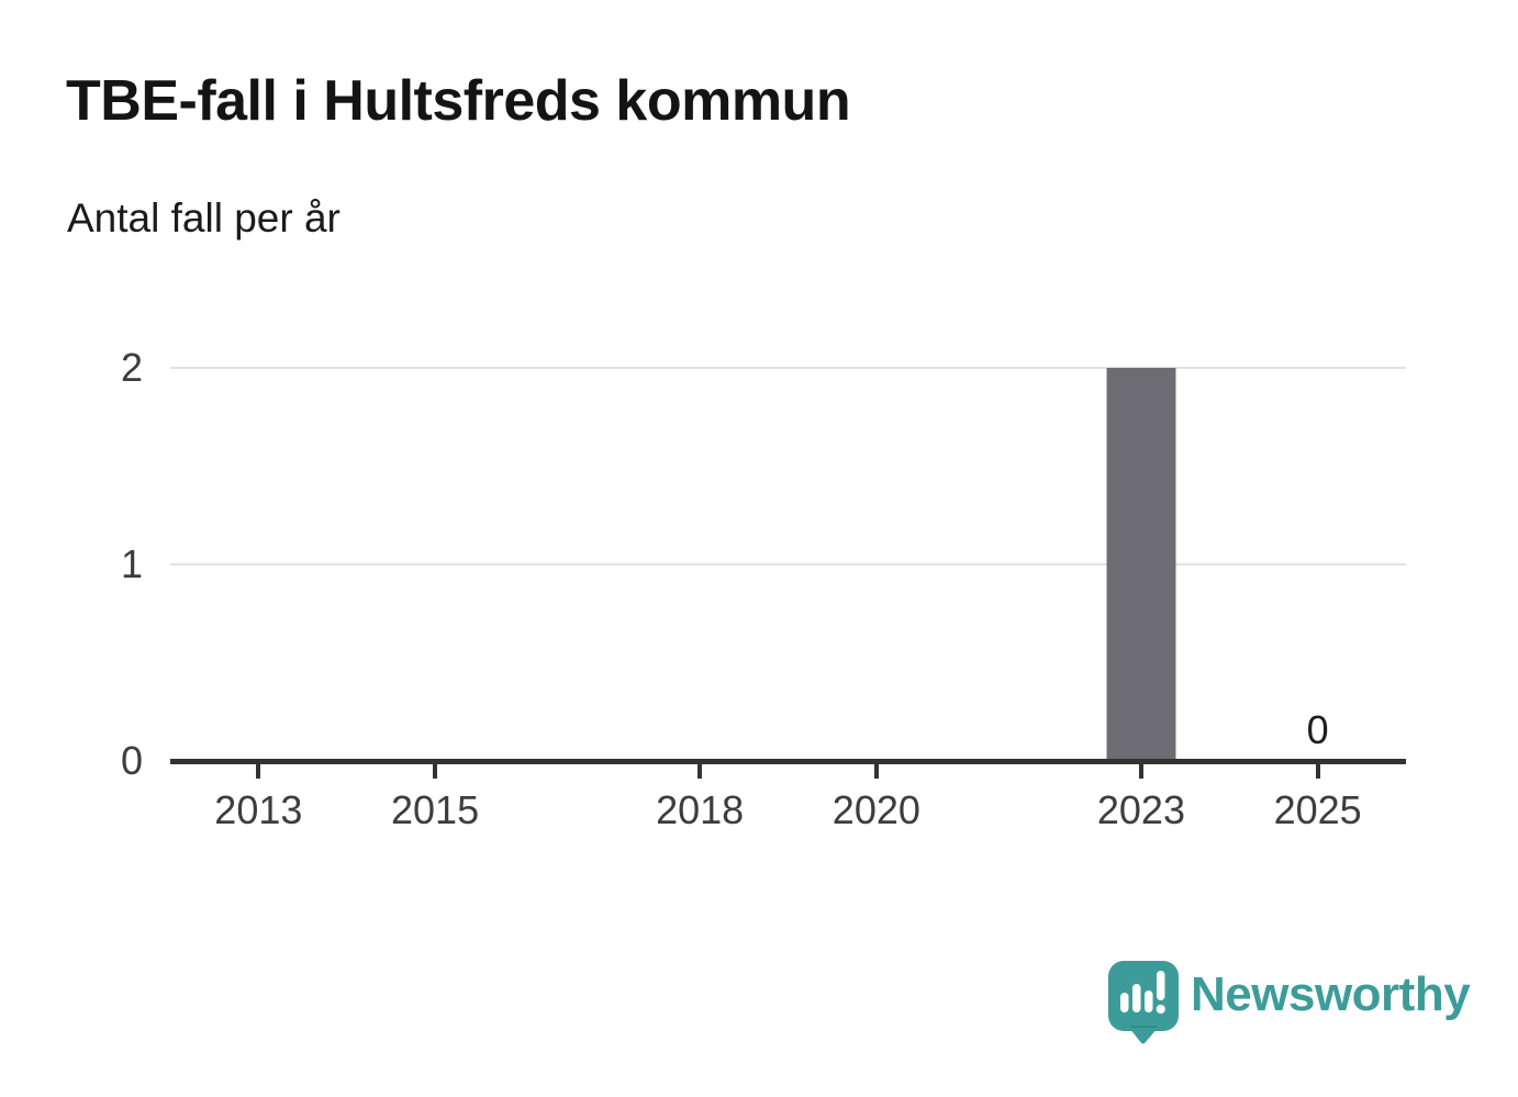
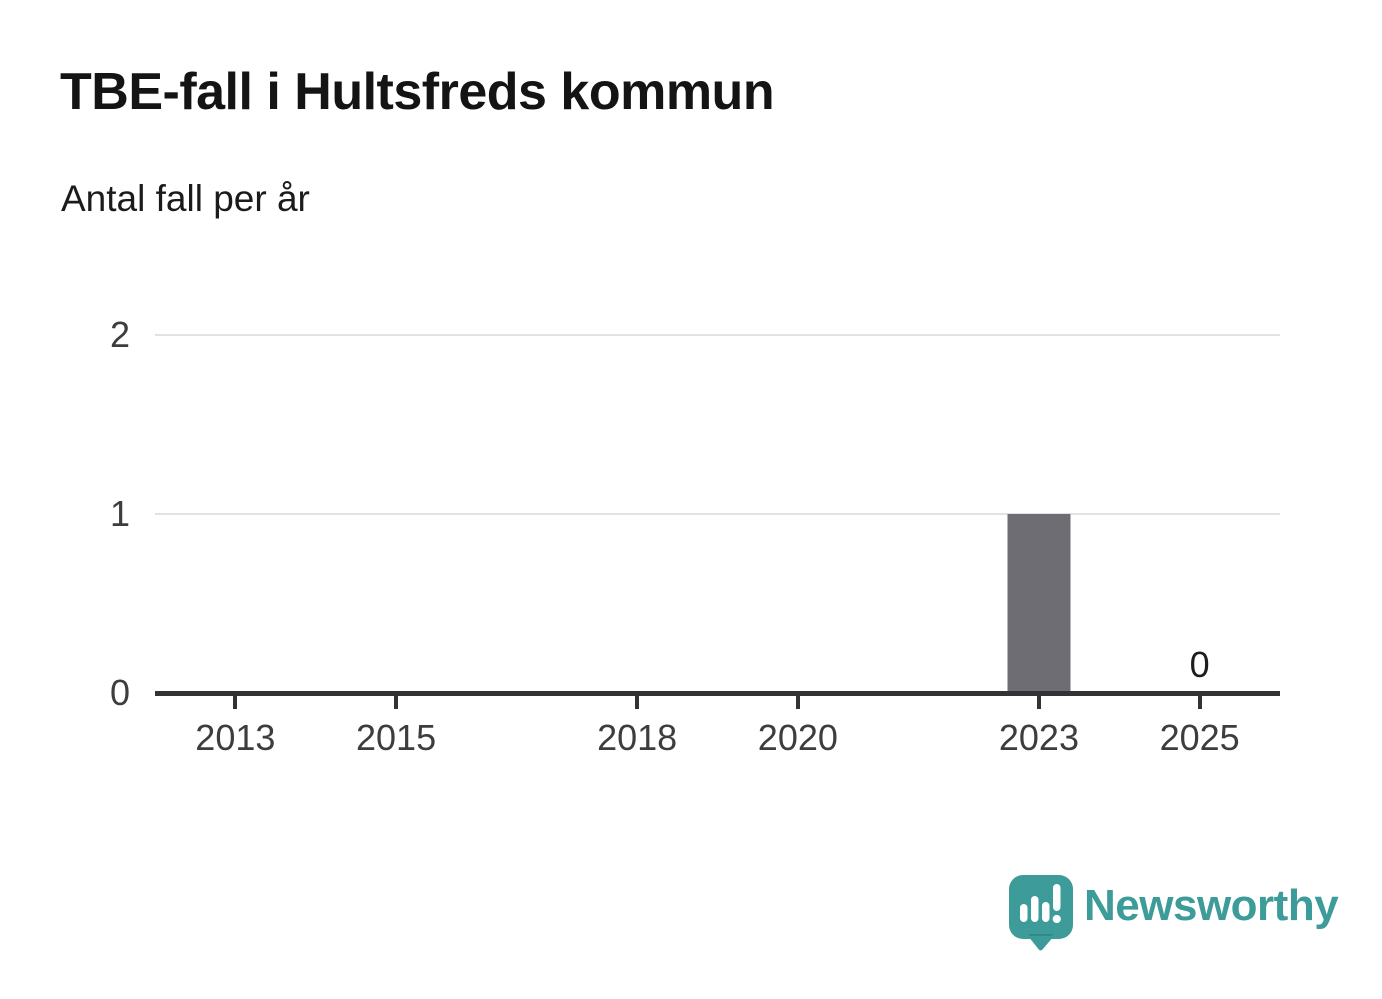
2023: 2 -> 1
